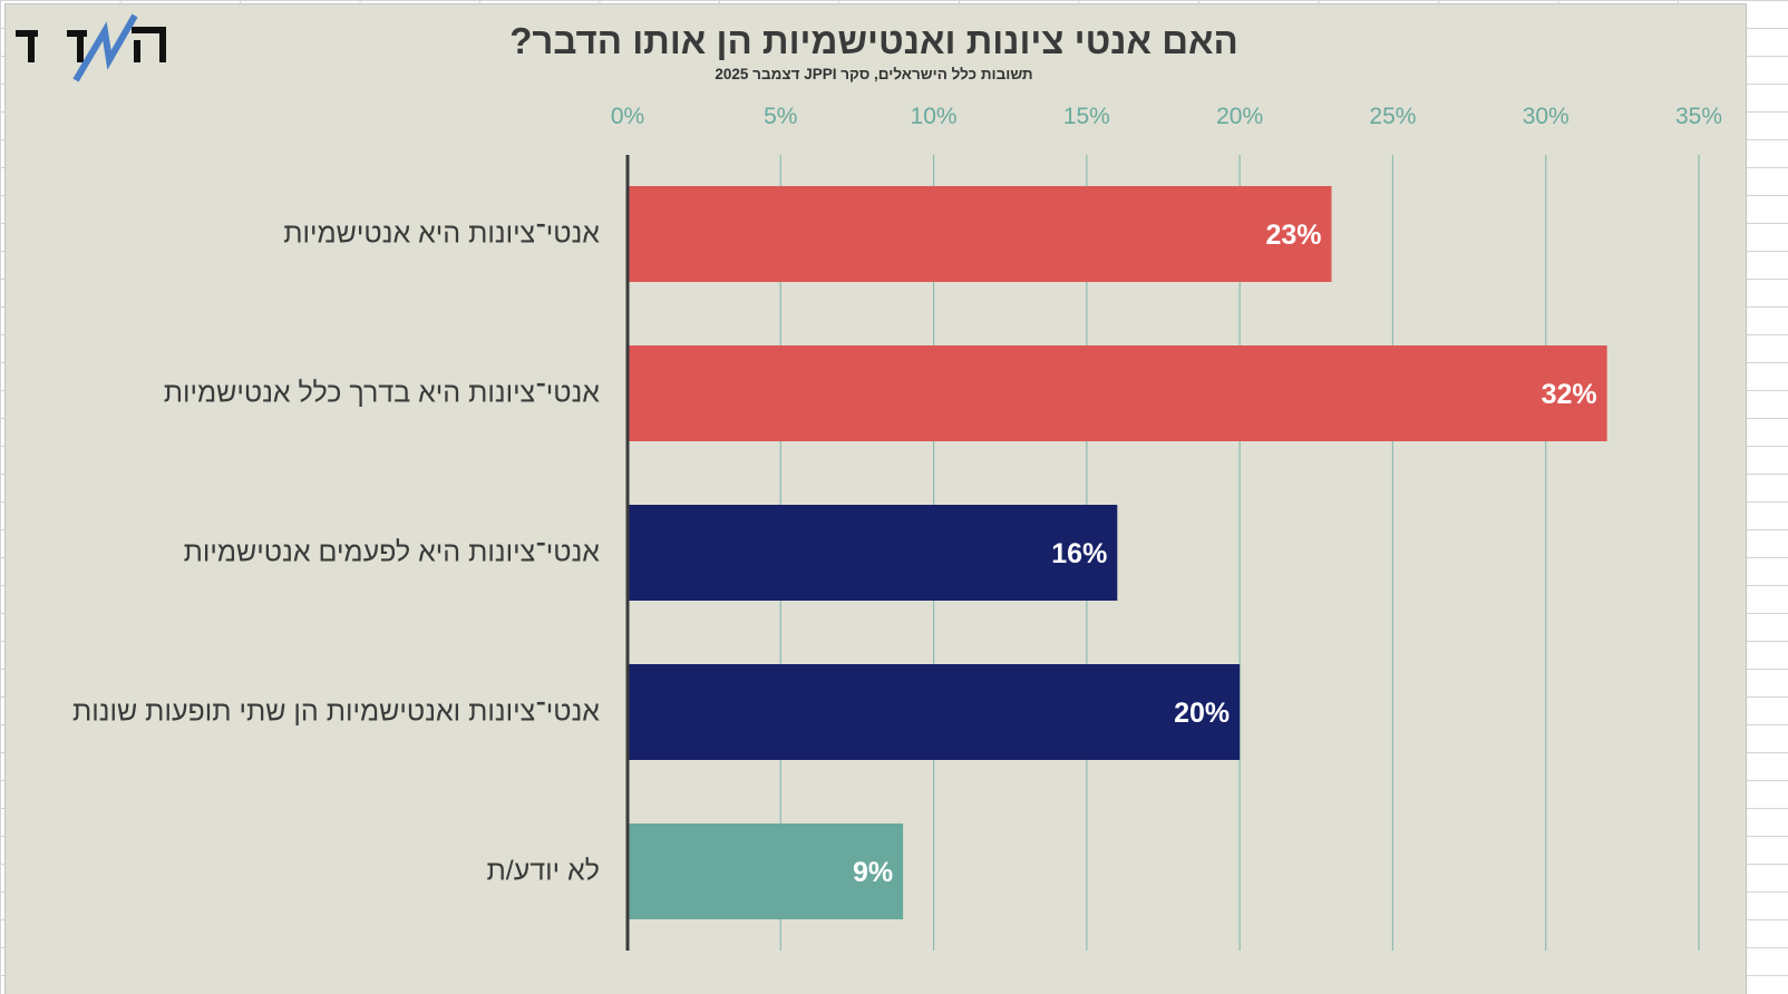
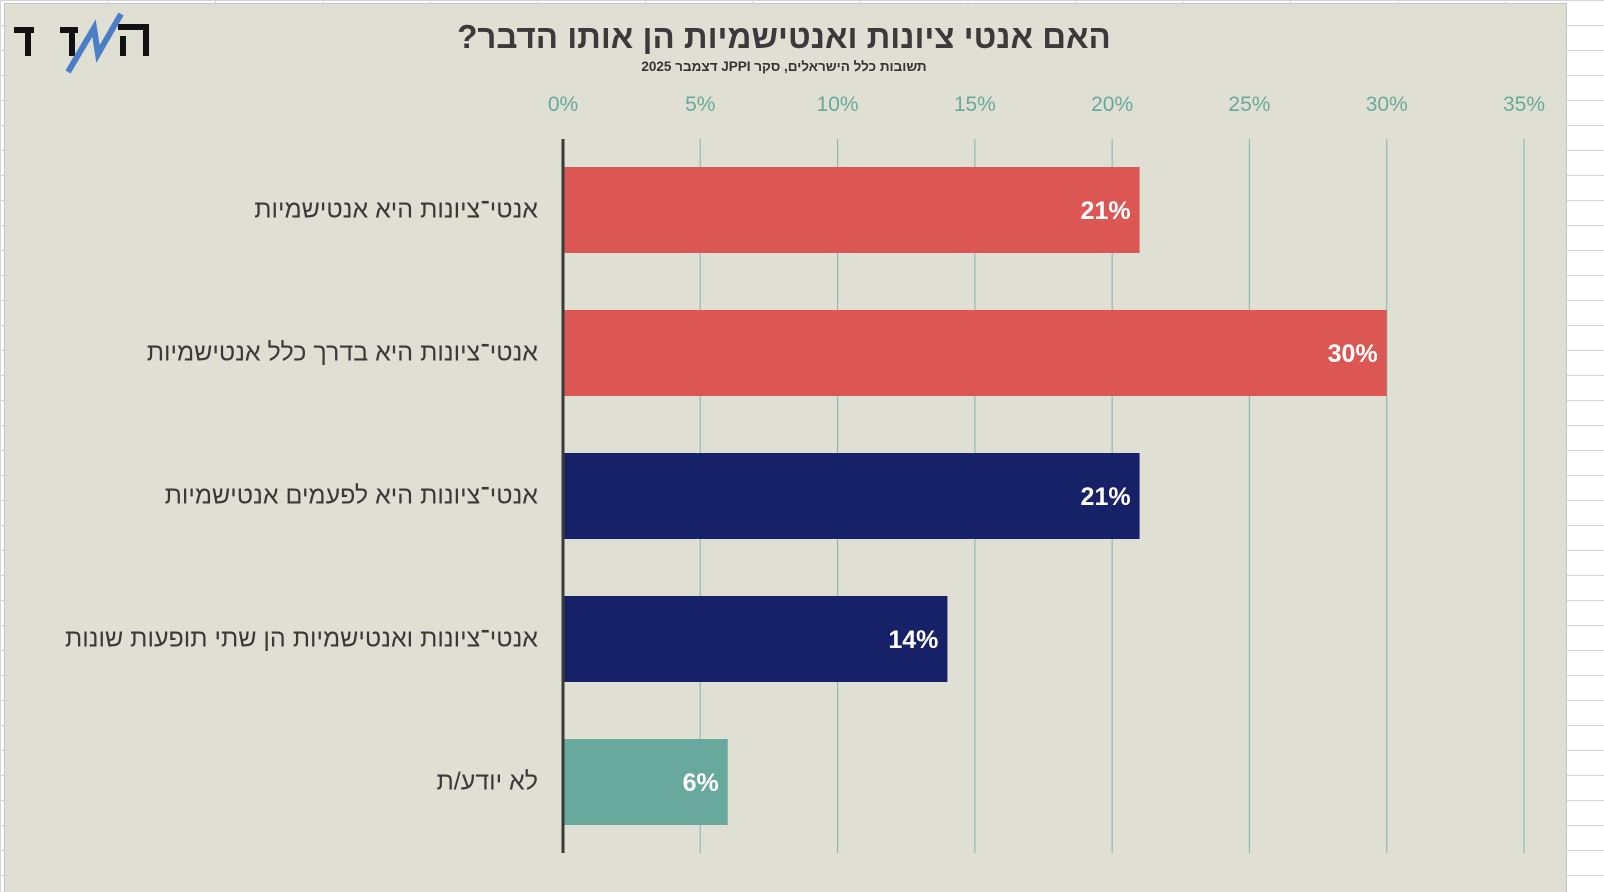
אנטי־ציונות היא אנטישמיות: 23% -> 21%
אנטי־ציונות היא בדרך כלל אנטישמיות: 32% -> 30%
אנטי־ציונות היא לפעמים אנטישמיות: 16% -> 21%
אנטי־ציונות ואנטישמיות הן שתי תופעות שונות: 20% -> 14%
לא יודע/ת: 9% -> 6%
